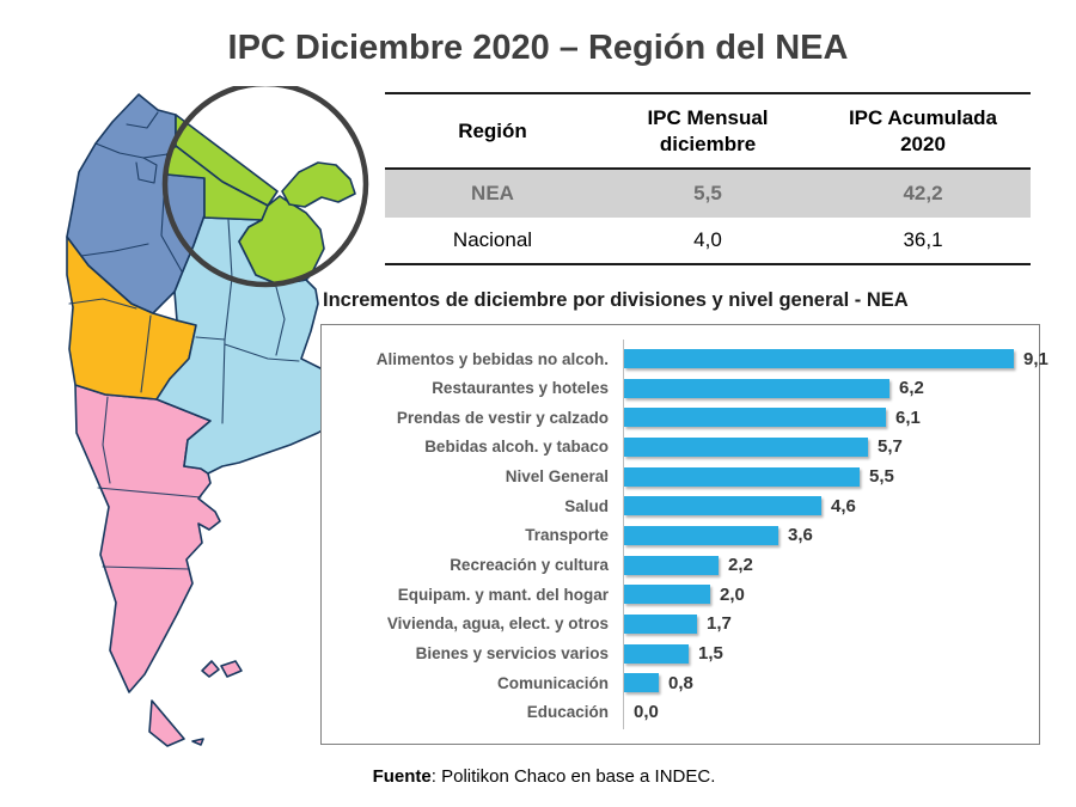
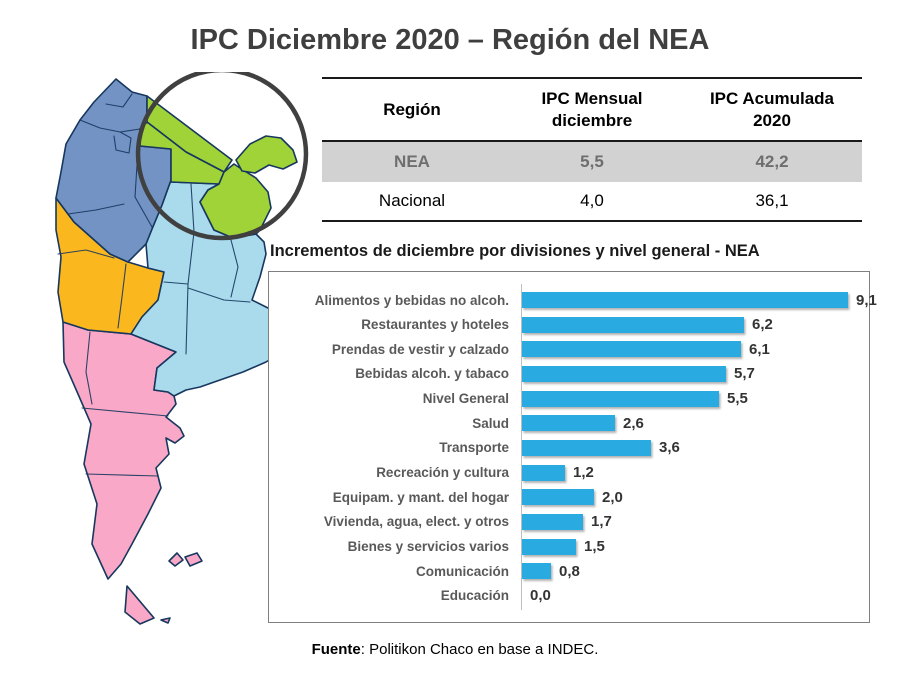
Salud: 4,6 -> 2,6
Recreación y cultura: 2,2 -> 1,2
